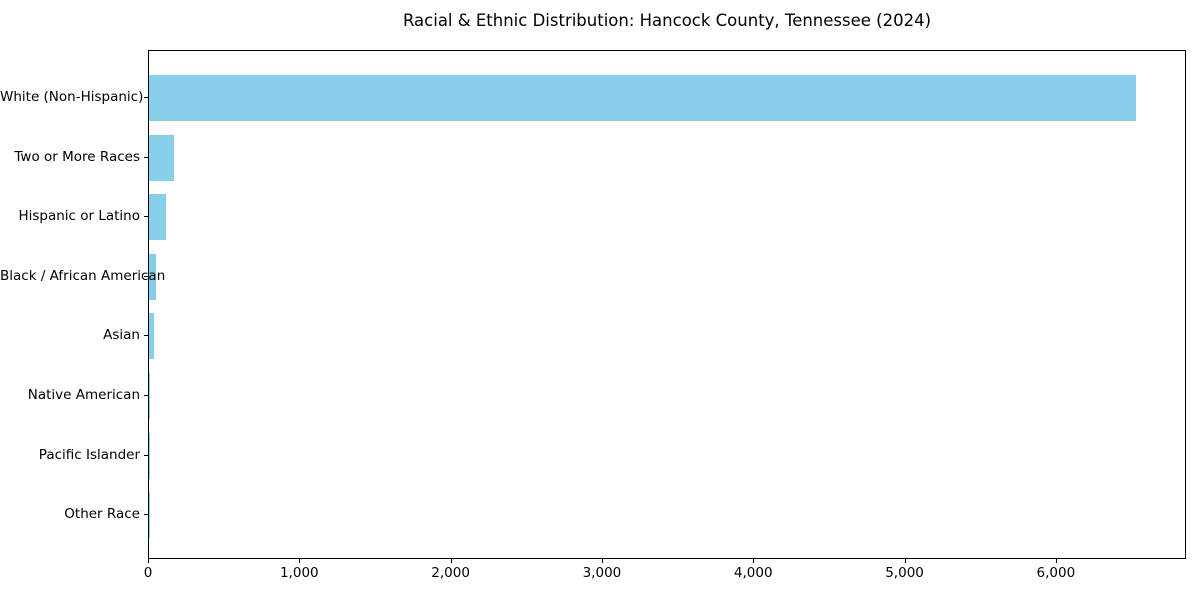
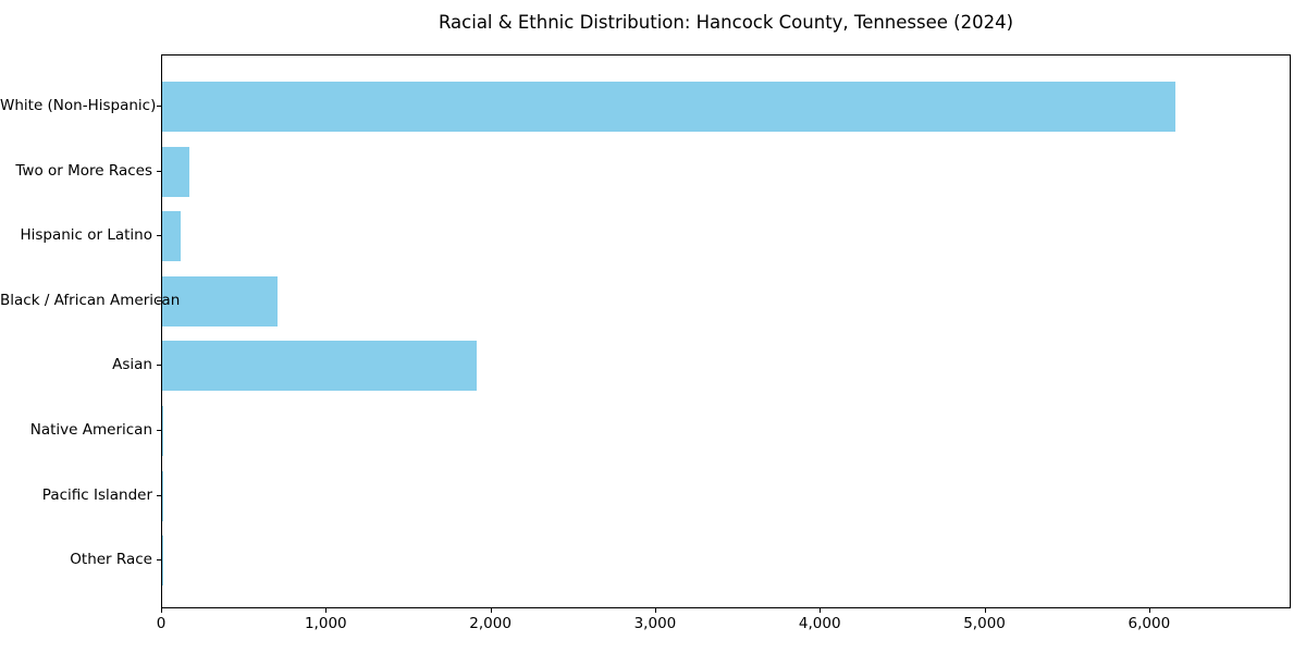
White (Non-Hispanic): 6520 -> 6150
Black / African American: 40 -> 700
Asian: 30 -> 1910
